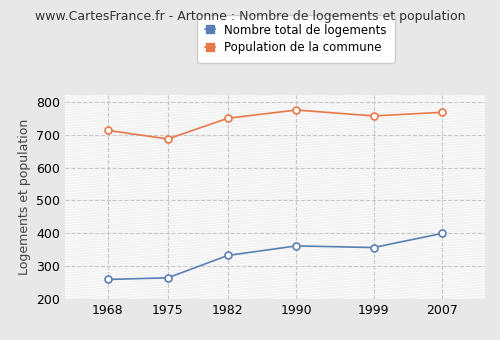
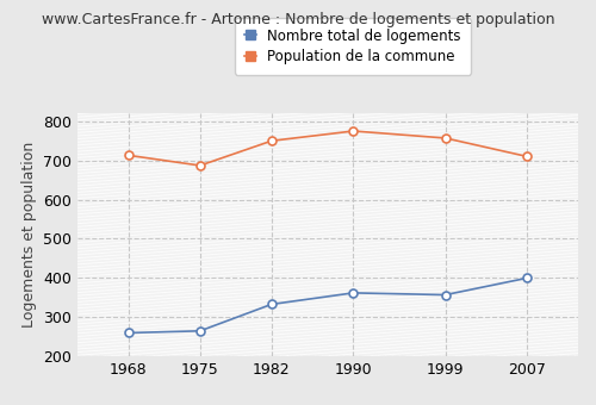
Population de la commune/2007: 768 -> 710
